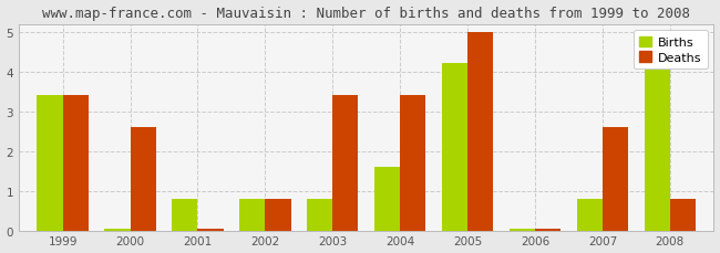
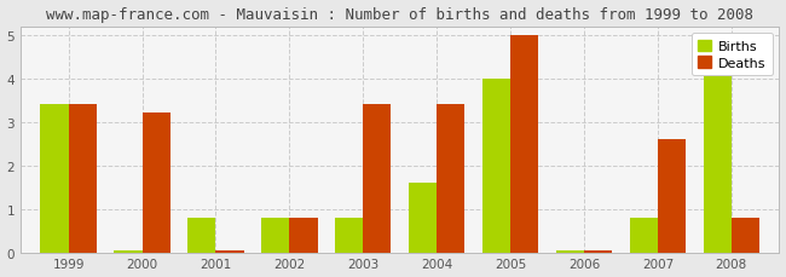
Deaths/2000: 2.60 -> 3.20
Births/2005: 4.20 -> 4.00
